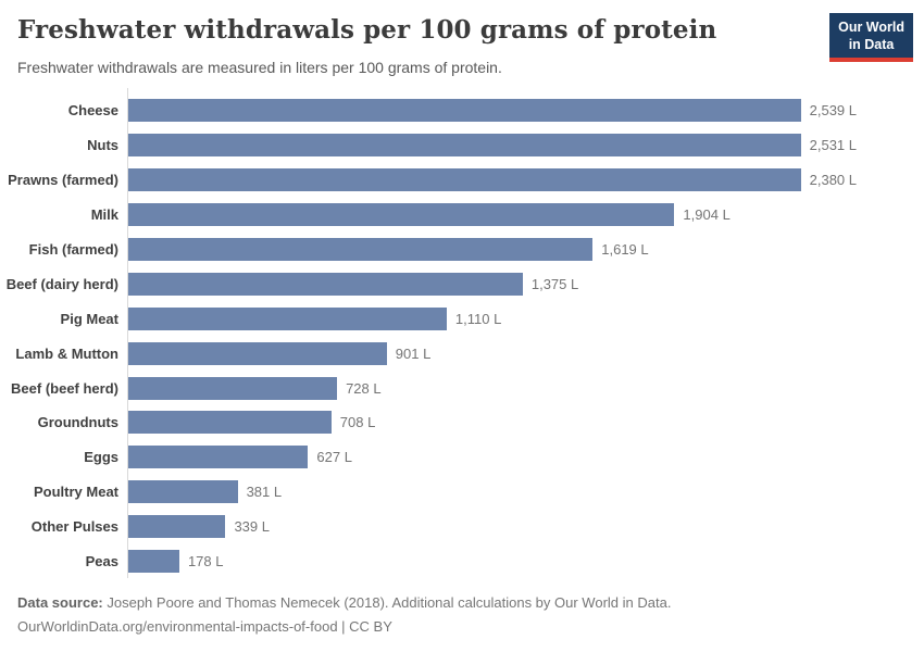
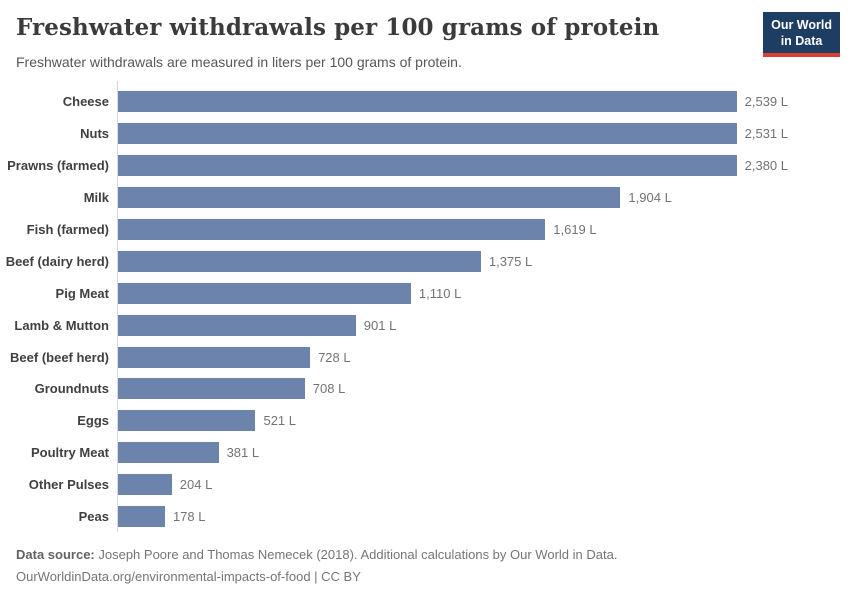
Eggs: 627 -> 521
Other Pulses: 339 -> 204
